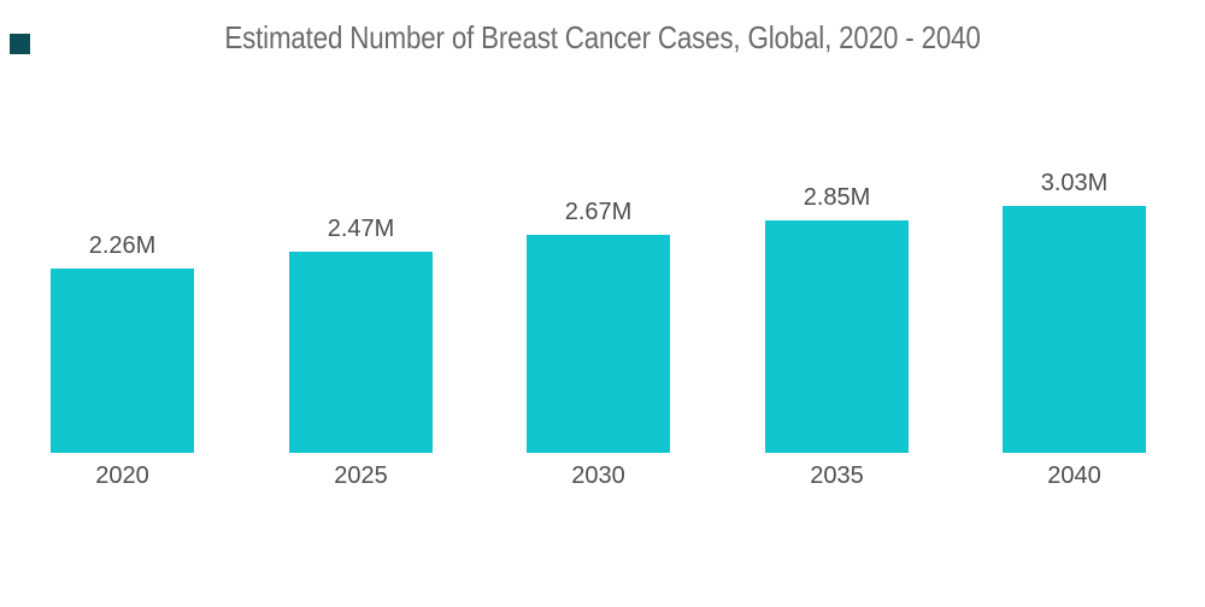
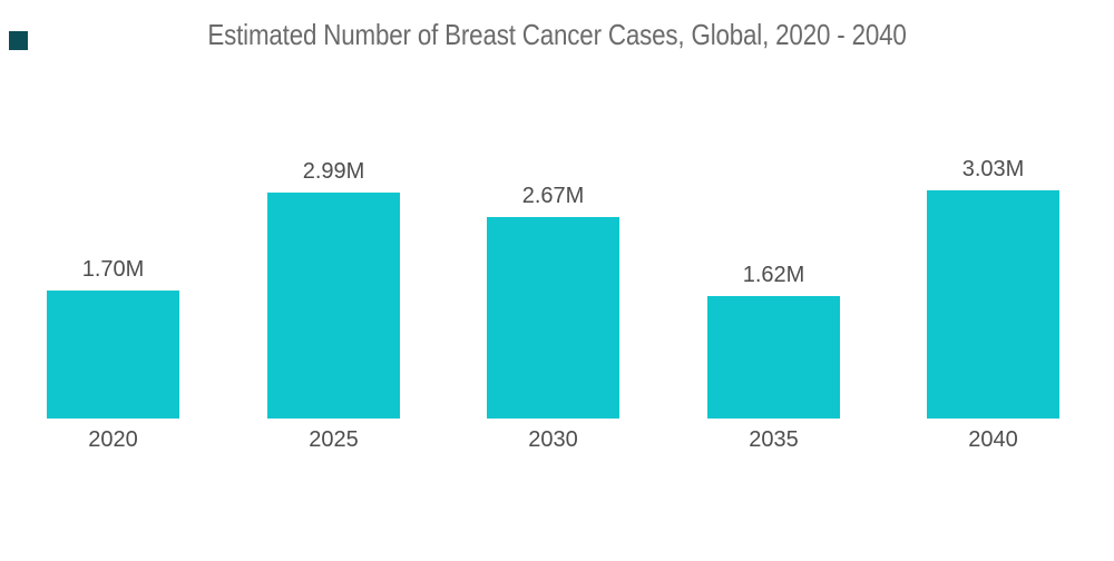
2020: 2.26M -> 1.70M
2025: 2.47M -> 2.99M
2035: 2.85M -> 1.62M
